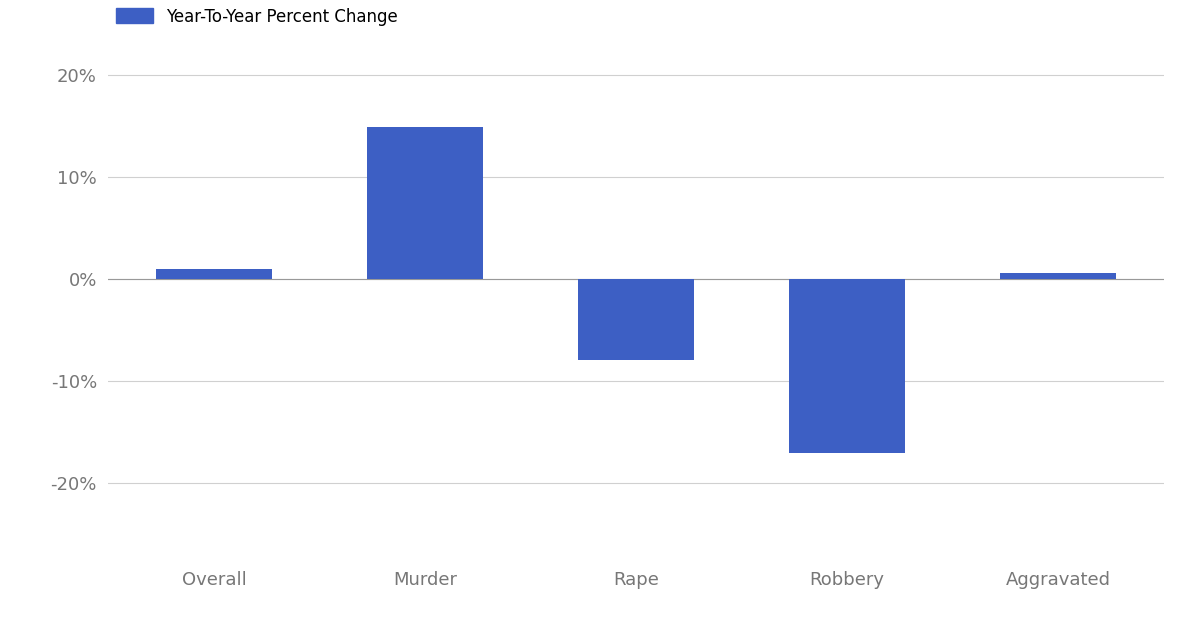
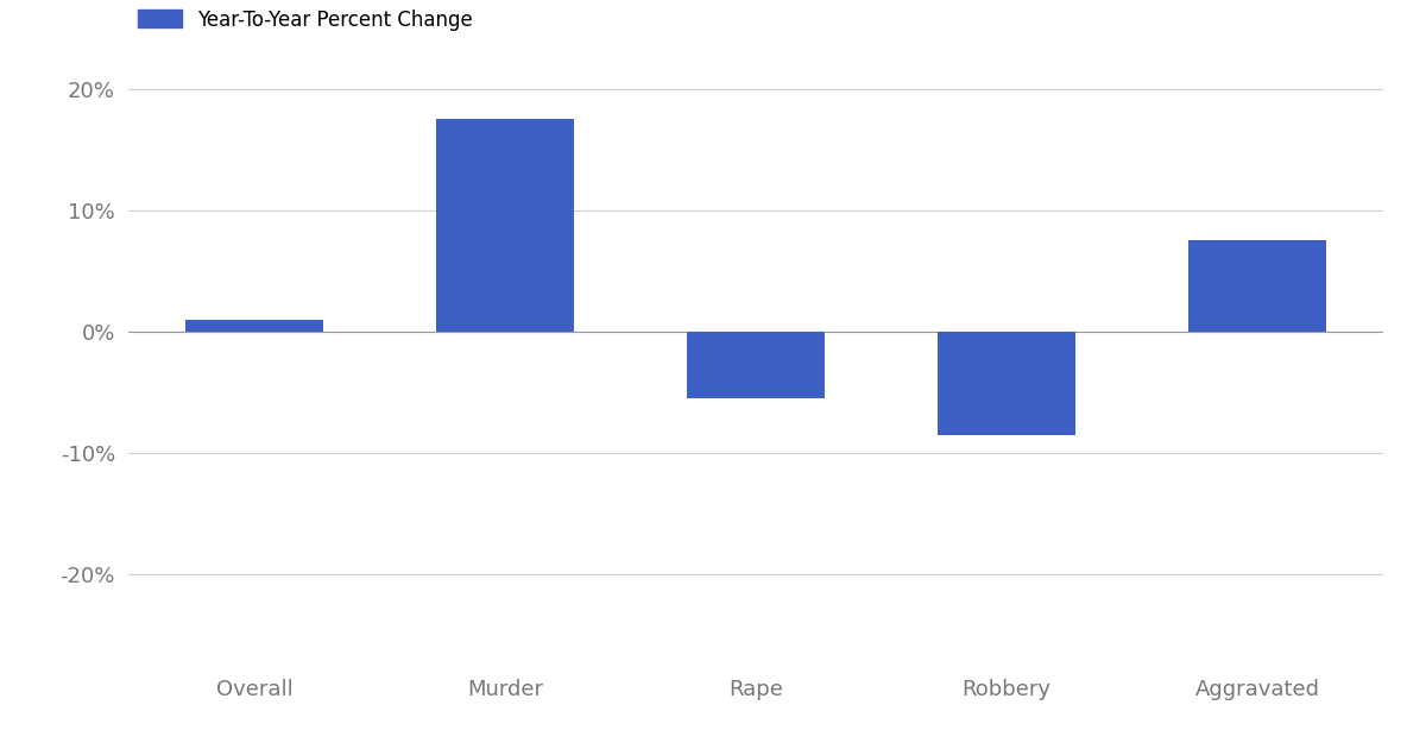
Murder: 14.9% -> 17.5%
Rape: -8.0% -> -5.5%
Robbery: -17.1% -> -8.5%
Aggravated: 0.6% -> 7.5%
